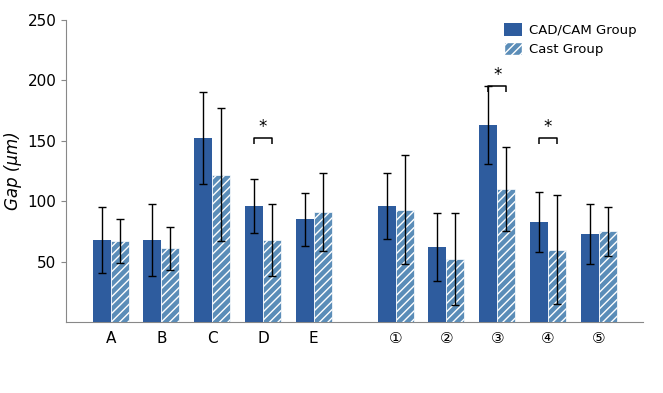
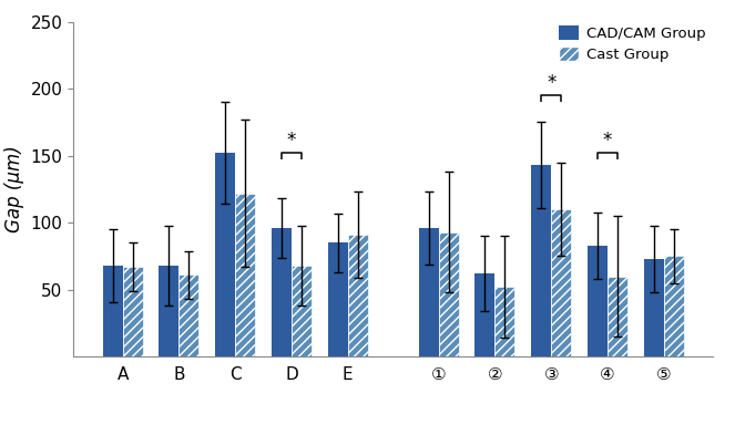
CAD/CAM Group/③: 163 -> 143
